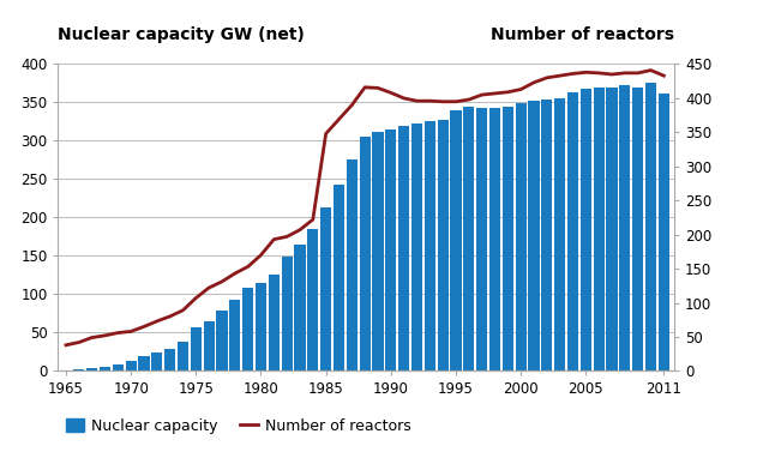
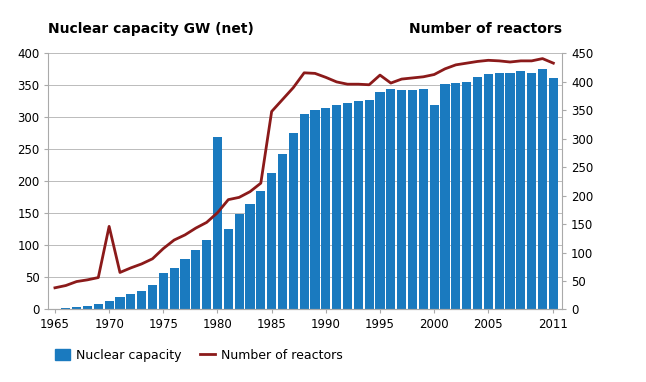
Number of reactors/1970: 58 -> 146
Nuclear capacity/1980: 115 -> 270
Number of reactors/1995: 395 -> 412
Nuclear capacity/2000: 349 -> 320
